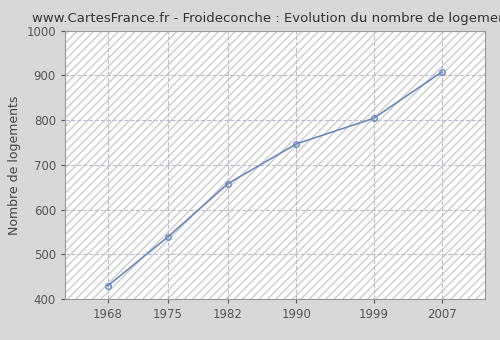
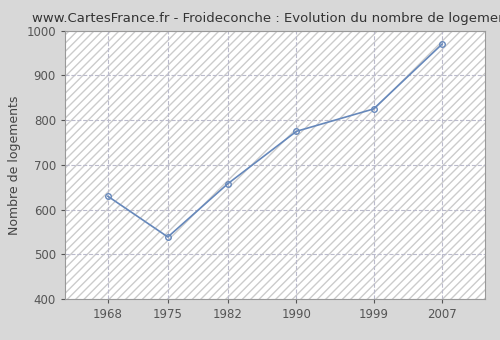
1968: 430 -> 630
1990: 747 -> 775
1999: 804 -> 825
2007: 908 -> 970
